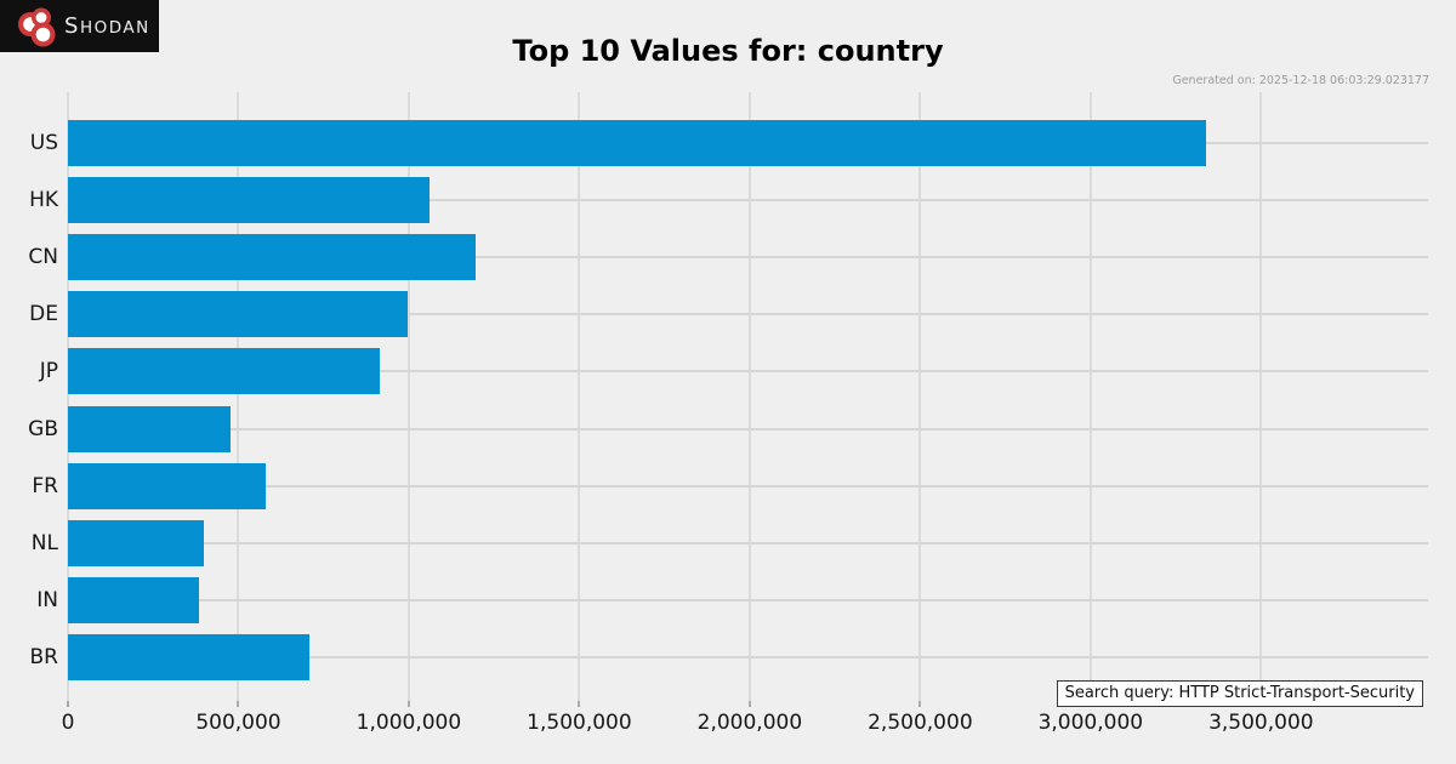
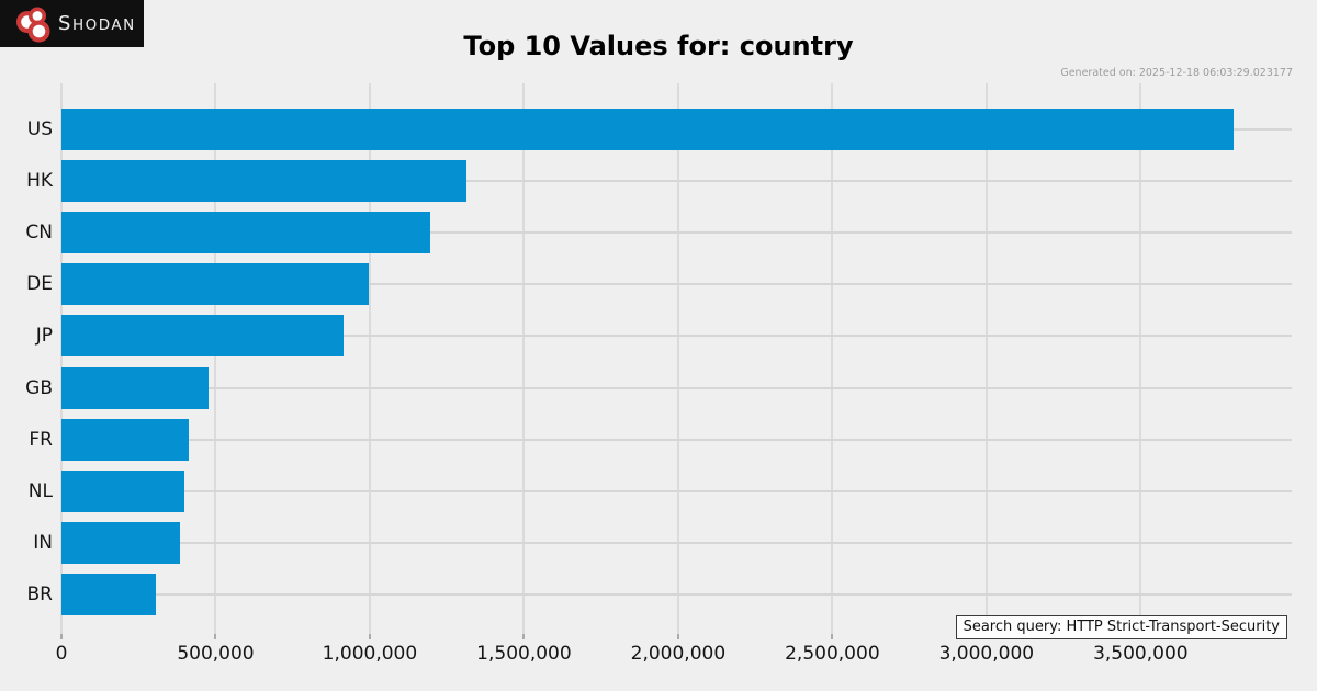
US: 3340000 -> 3800000
HK: 1060000 -> 1320000
FR: 580000 -> 410000
BR: 710000 -> 310000
